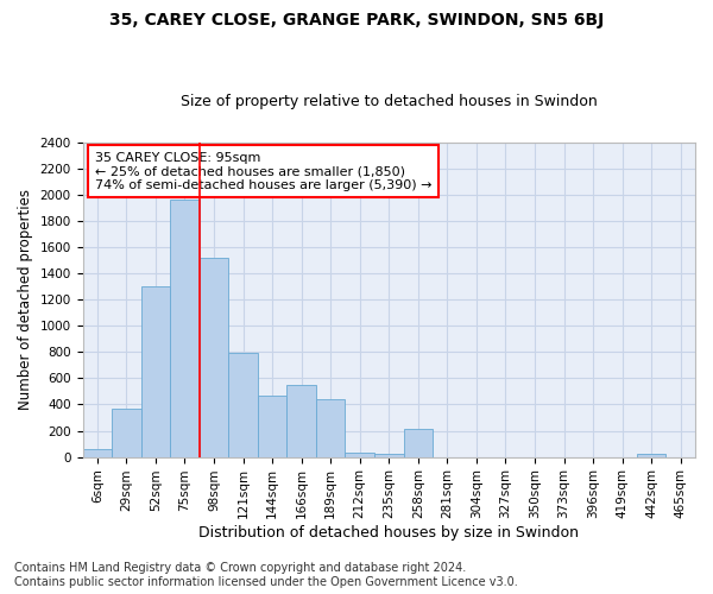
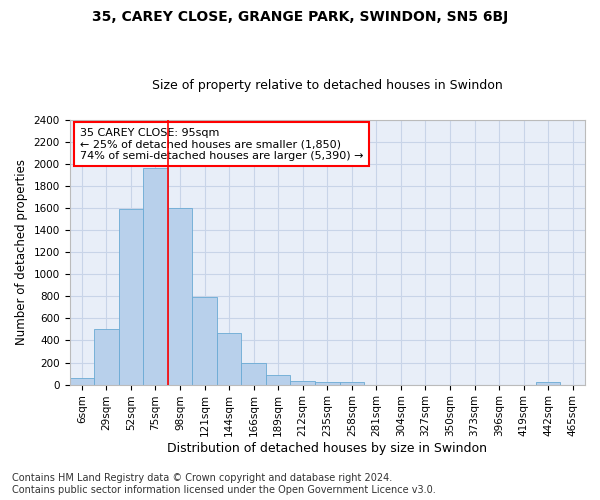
29sqm: 370 -> 500
52sqm: 1300 -> 1590
98sqm: 1520 -> 1600
166sqm: 550 -> 200
189sqm: 440 -> 90
258sqm: 210 -> 20
